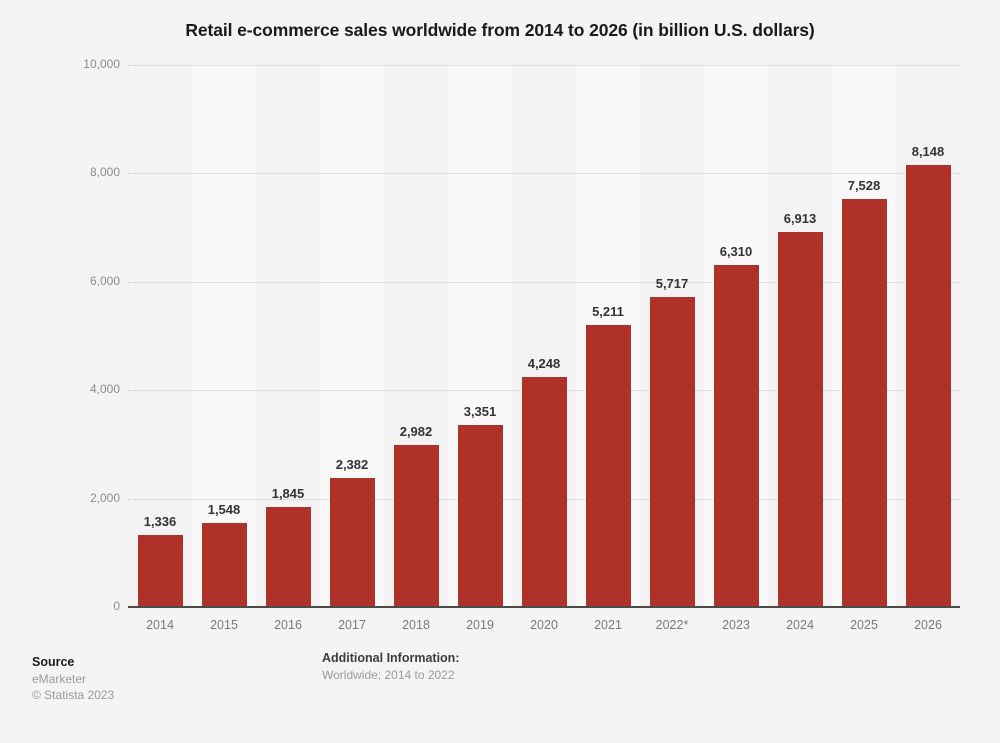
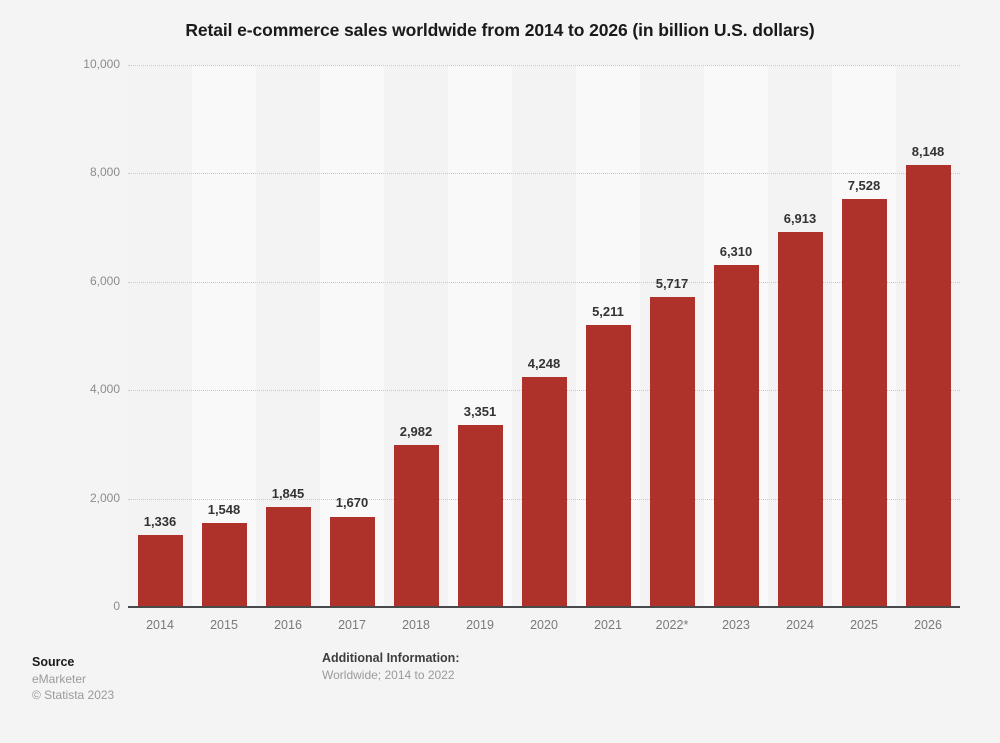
2017: 2,382 -> 1,670
